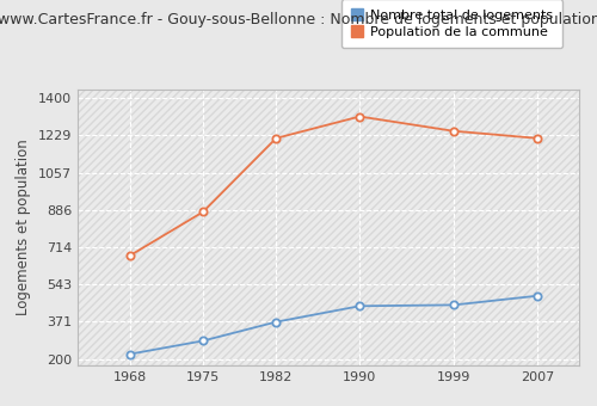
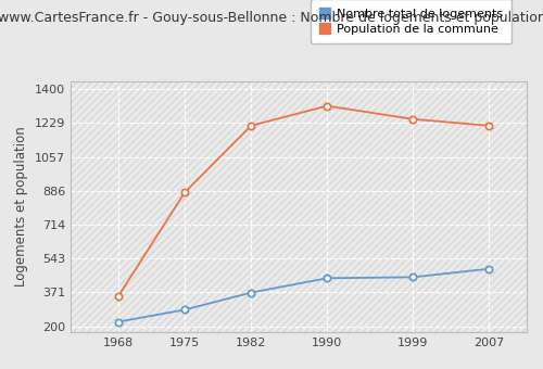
Population de la commune/1968: 680 -> 350
